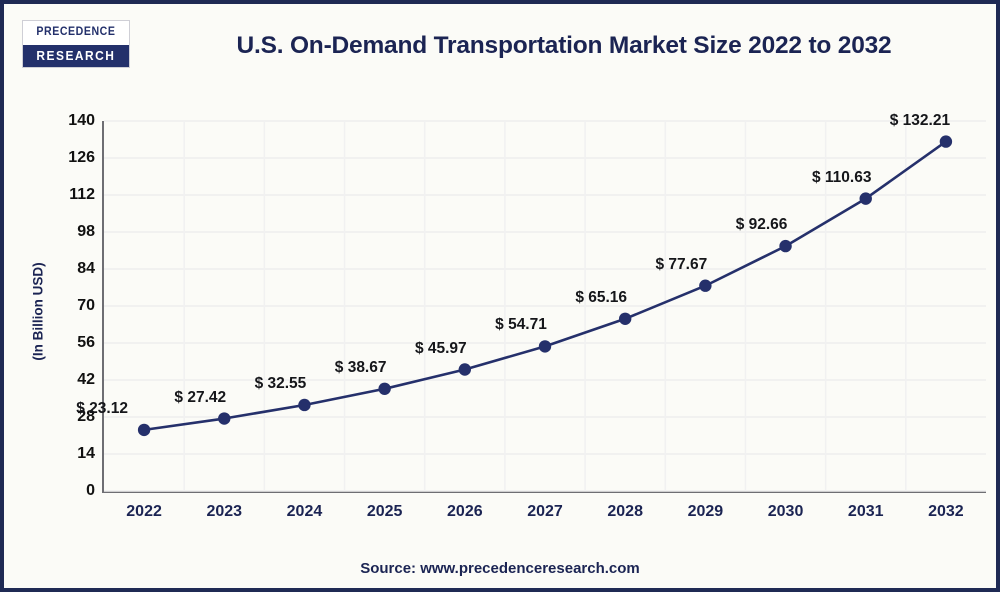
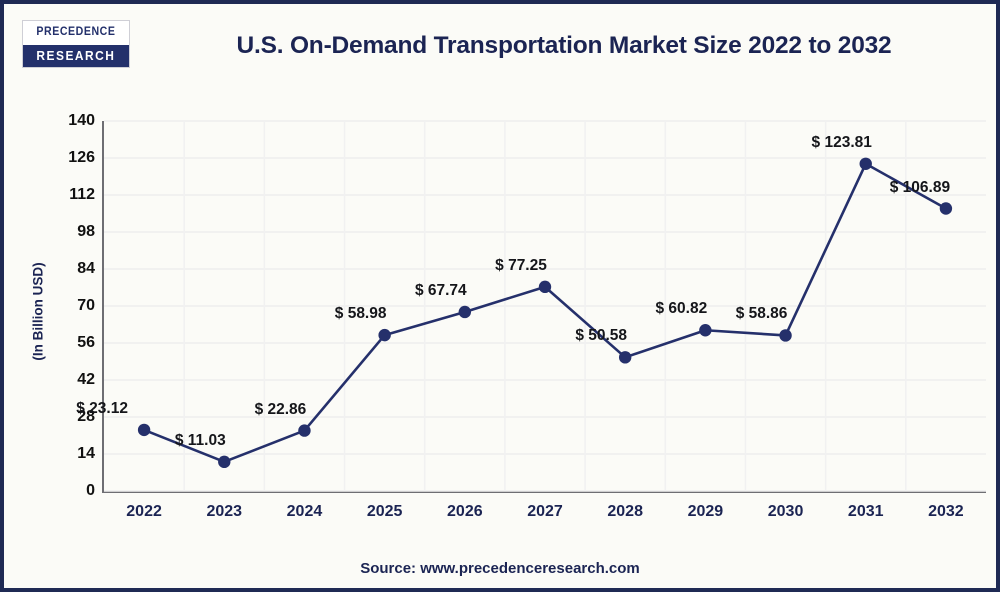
2023: 27.42 -> 11.03
2024: 32.55 -> 22.86
2025: 38.67 -> 58.98
2026: 45.97 -> 67.74
2027: 54.71 -> 77.25
2028: 65.16 -> 50.58
2029: 77.67 -> 60.82
2030: 92.66 -> 58.86
2031: 110.63 -> 123.81
2032: 132.21 -> 106.89
